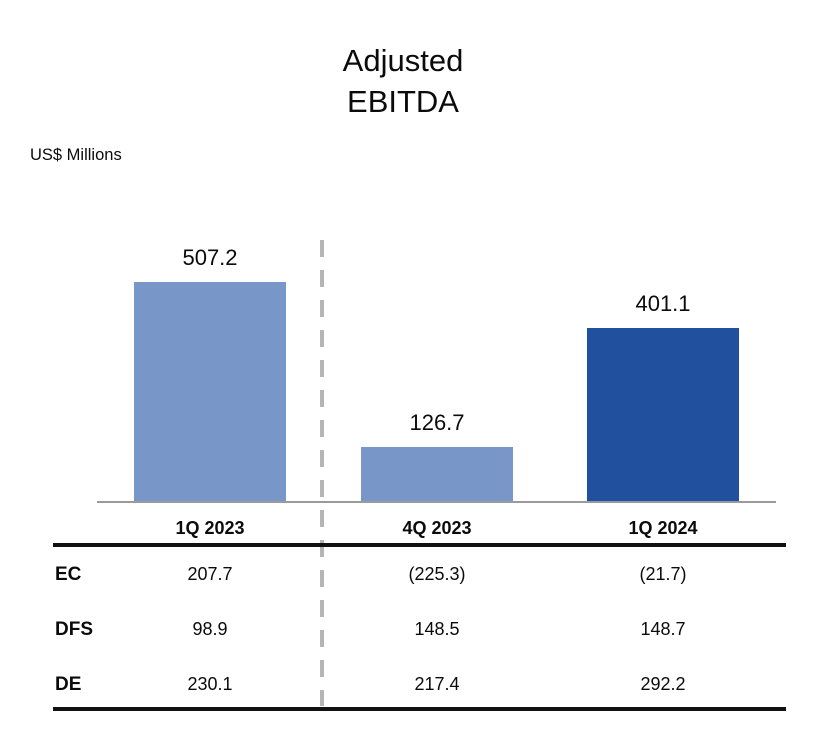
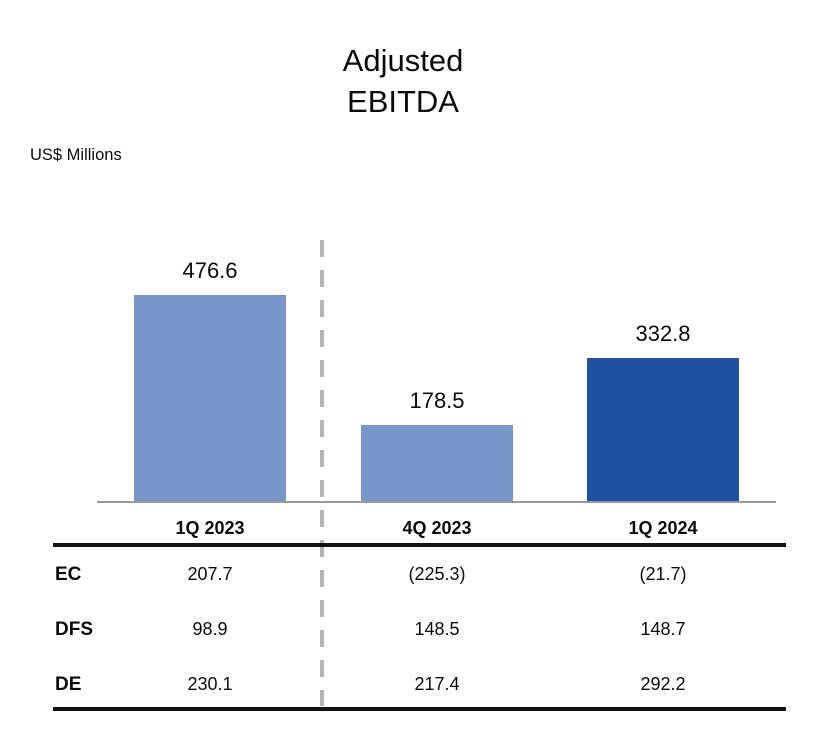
1Q 2023: 507.2 -> 476.6
4Q 2023: 126.7 -> 178.5
1Q 2024: 401.1 -> 332.8
